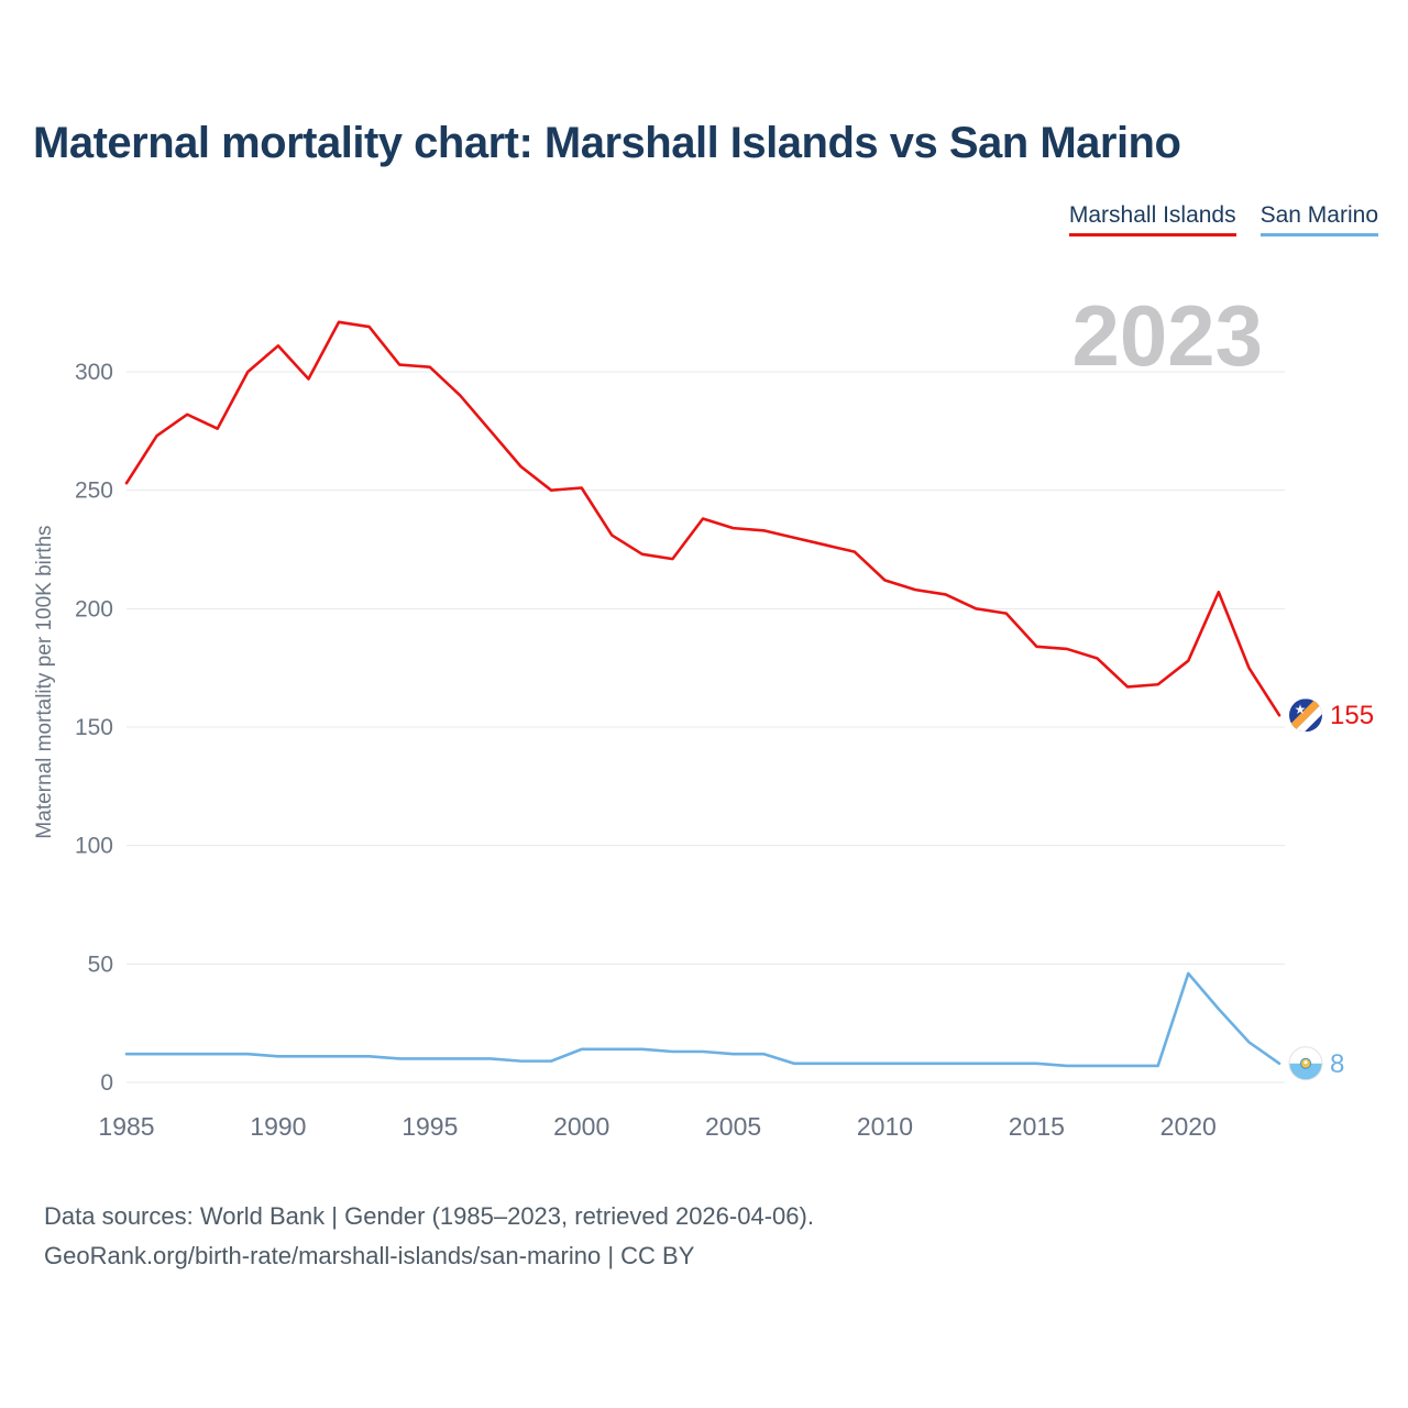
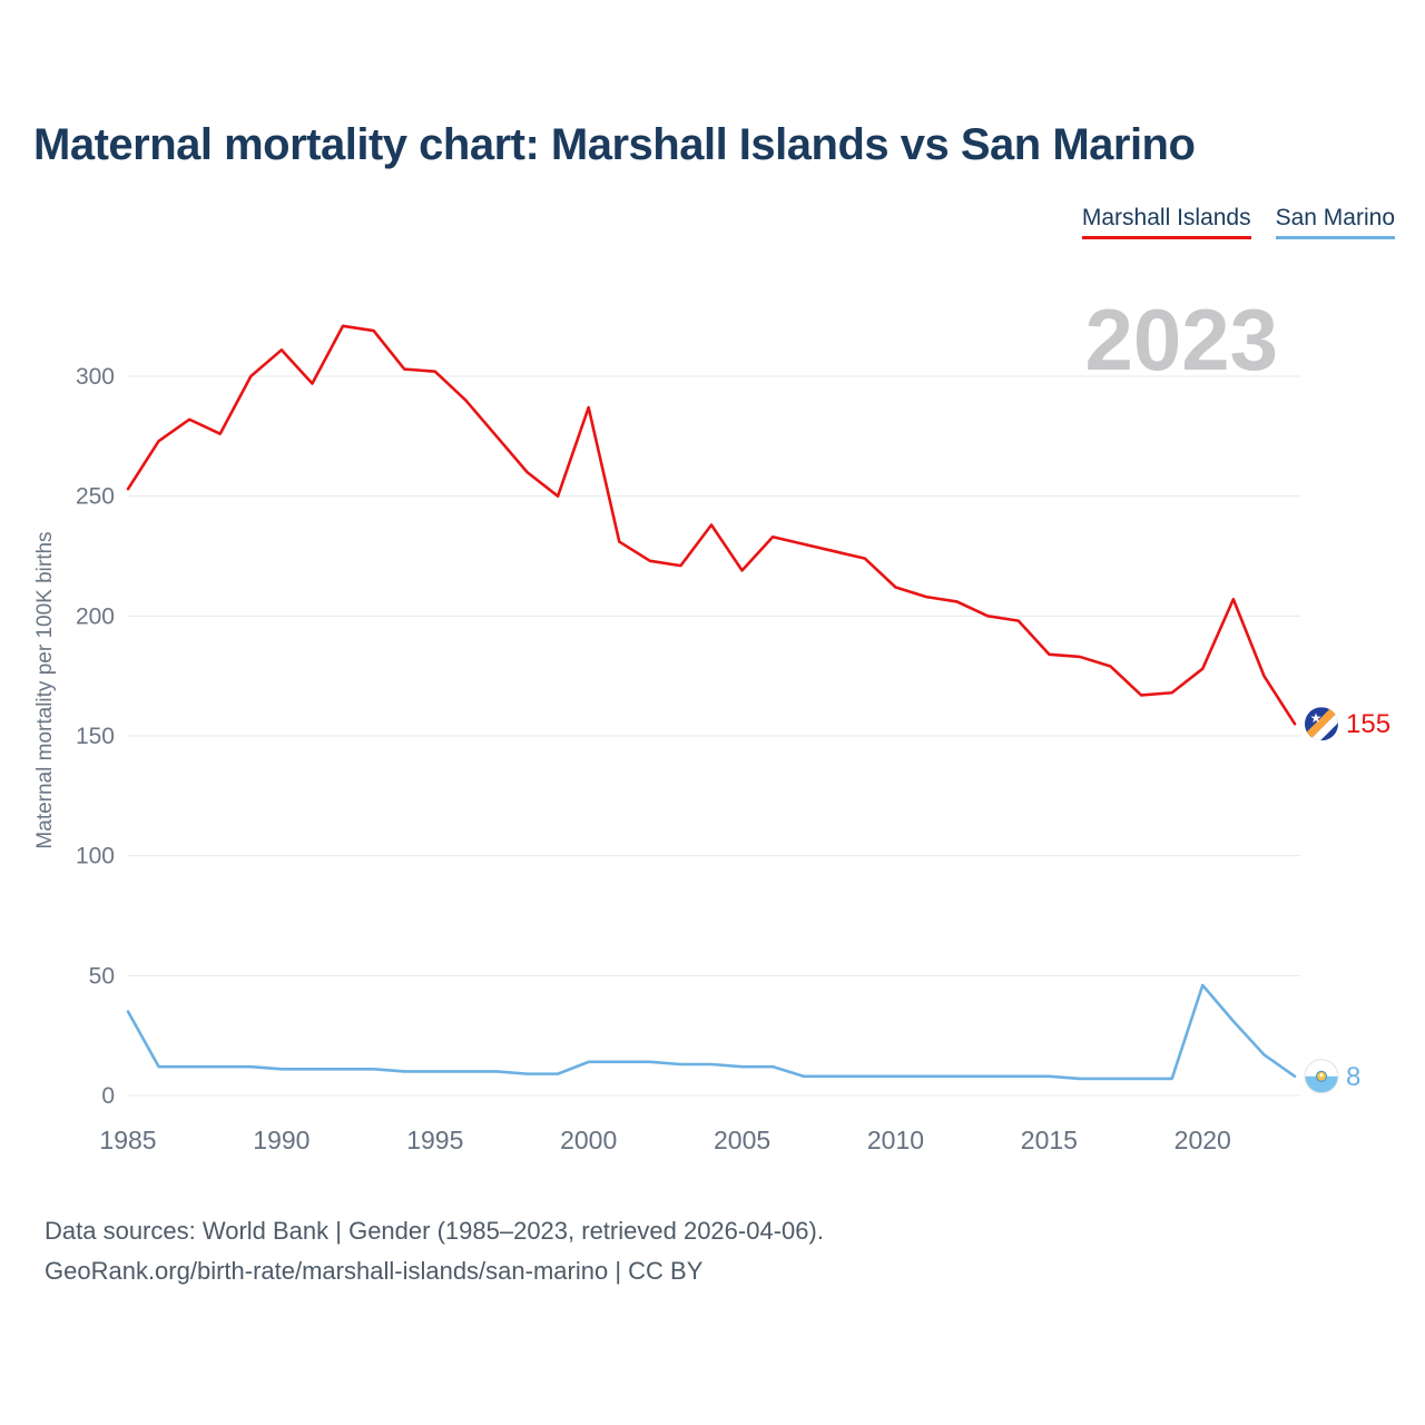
San Marino/1985: 12 -> 35
Marshall Islands/2000: 251 -> 287
Marshall Islands/2005: 234 -> 219
